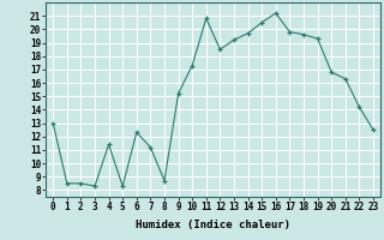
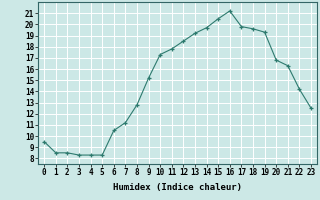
0: 13.0 -> 9.5
4: 11.4 -> 8.3
6: 12.3 -> 10.5
8: 8.7 -> 12.8
11: 20.8 -> 17.8
